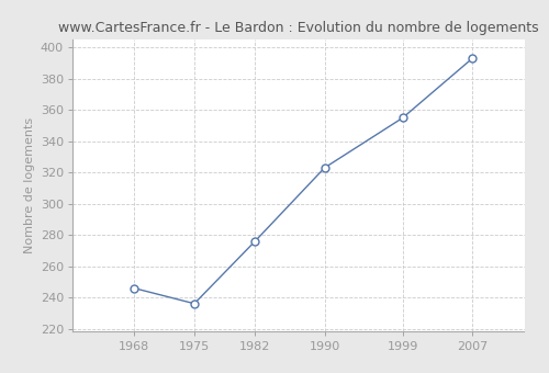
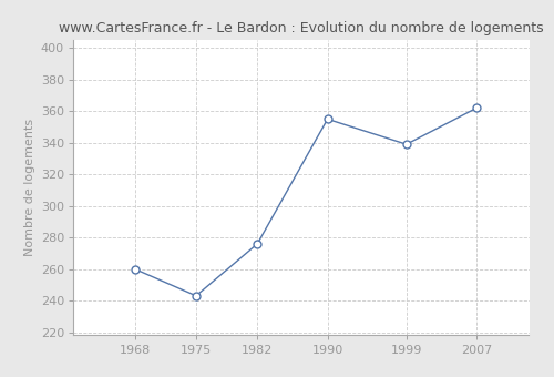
1968: 246 -> 260
1975: 236 -> 243
1990: 323 -> 355
1999: 355 -> 339
2007: 393 -> 362
